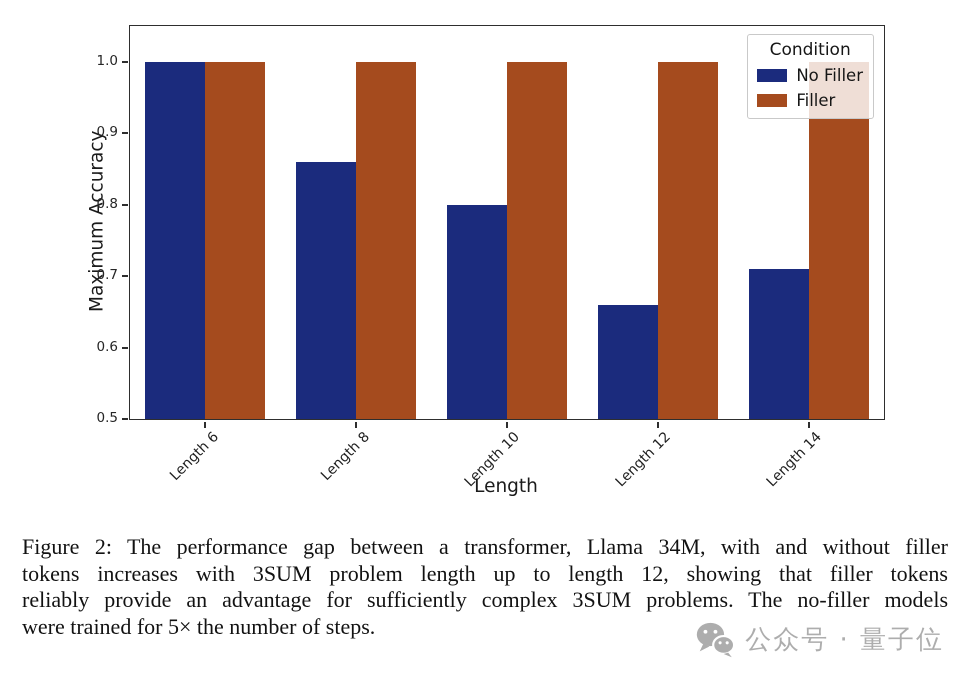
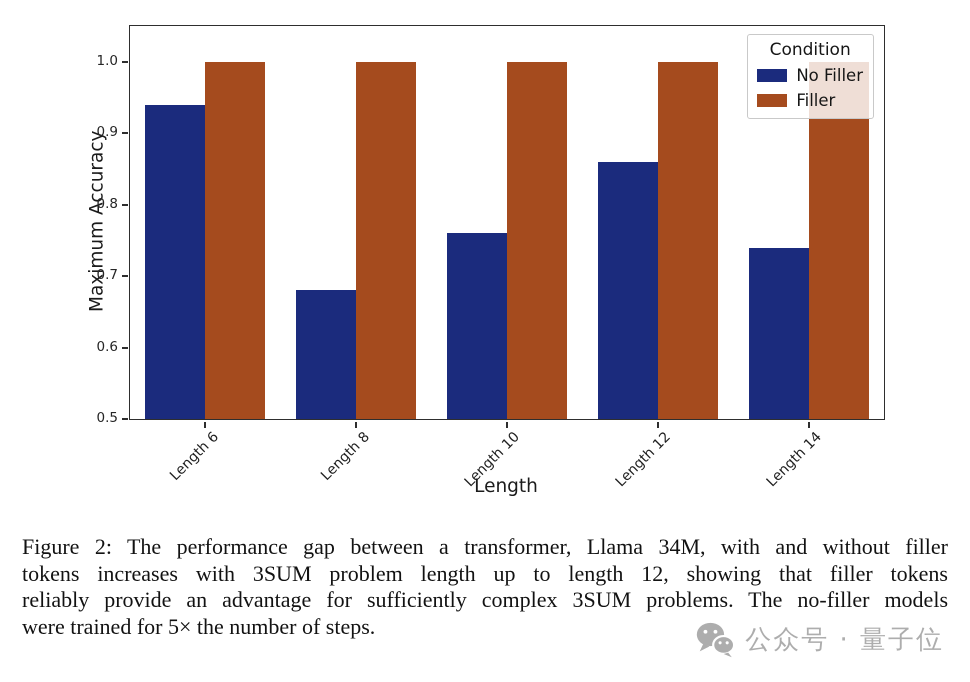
No Filler/Length 6: 1.00 -> 0.94
No Filler/Length 8: 0.86 -> 0.68
No Filler/Length 10: 0.80 -> 0.76
No Filler/Length 12: 0.66 -> 0.86
No Filler/Length 14: 0.71 -> 0.74
